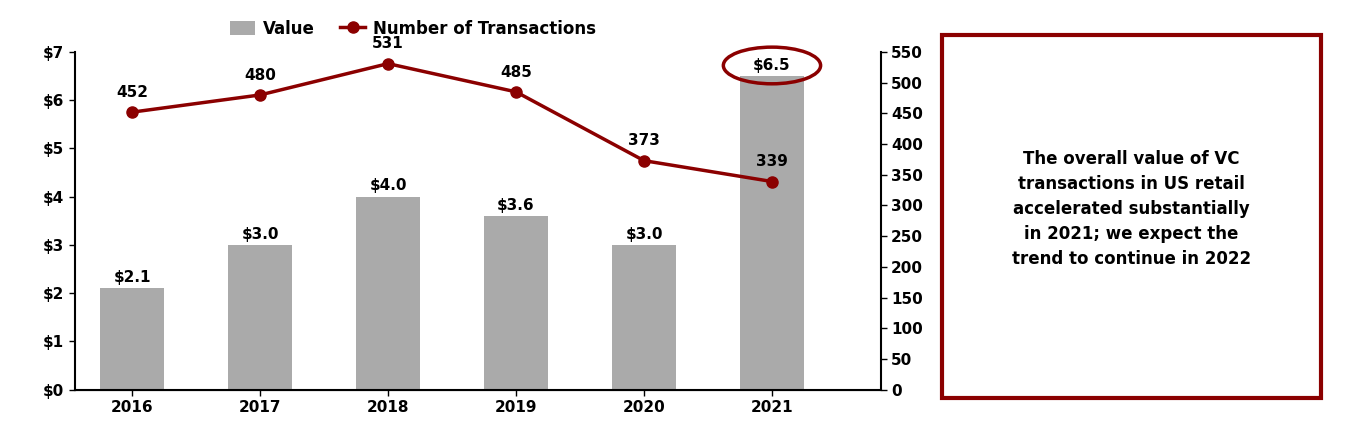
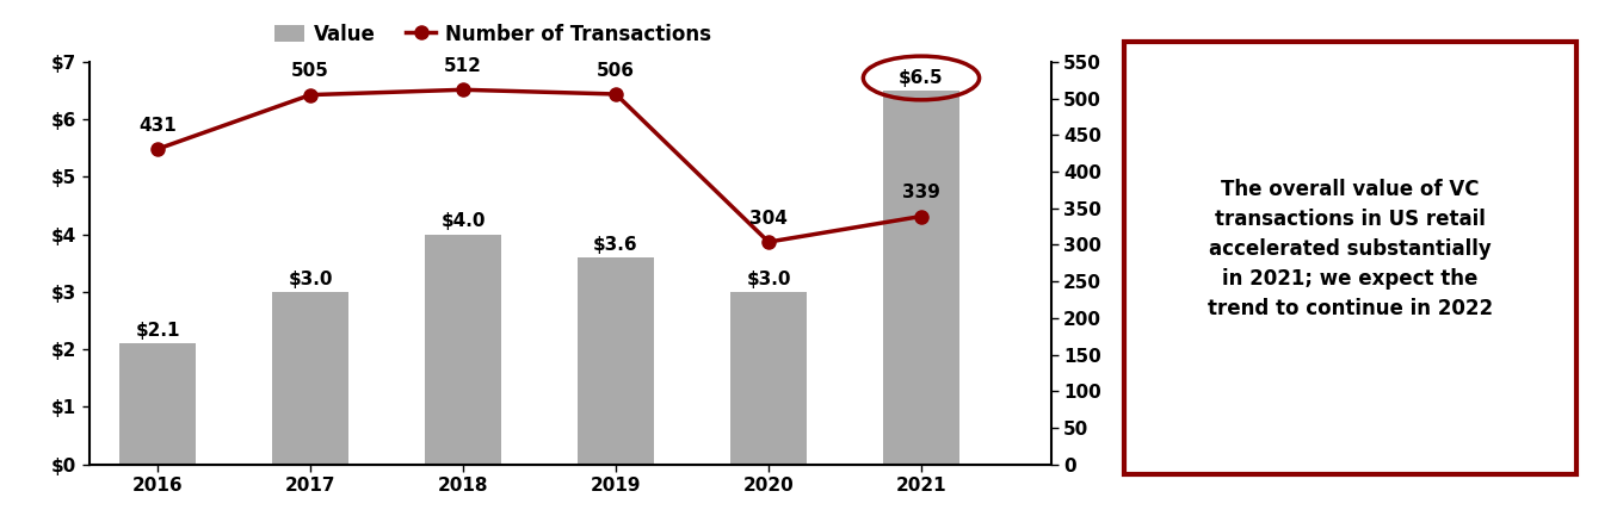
Number of Transactions/2016: 452 -> 431
Number of Transactions/2017: 480 -> 505
Number of Transactions/2018: 531 -> 512
Number of Transactions/2019: 485 -> 506
Number of Transactions/2020: 373 -> 304
